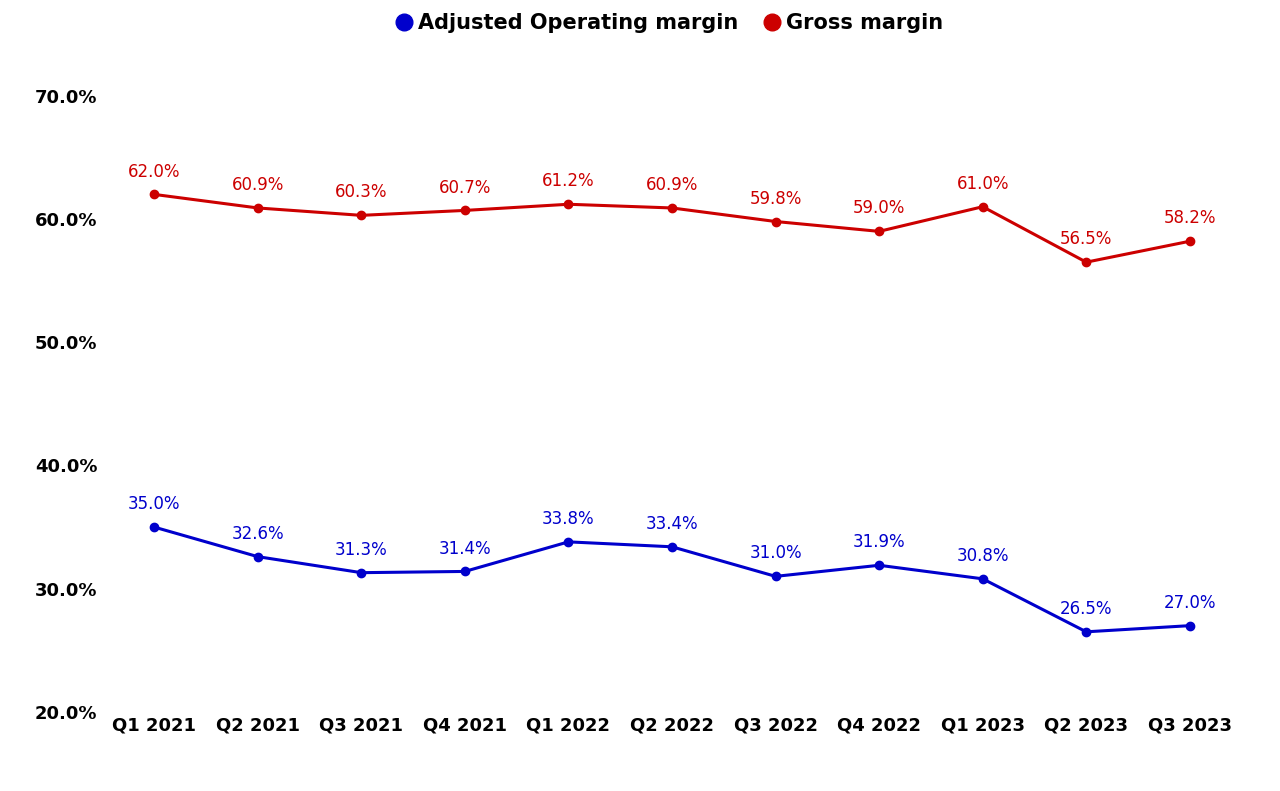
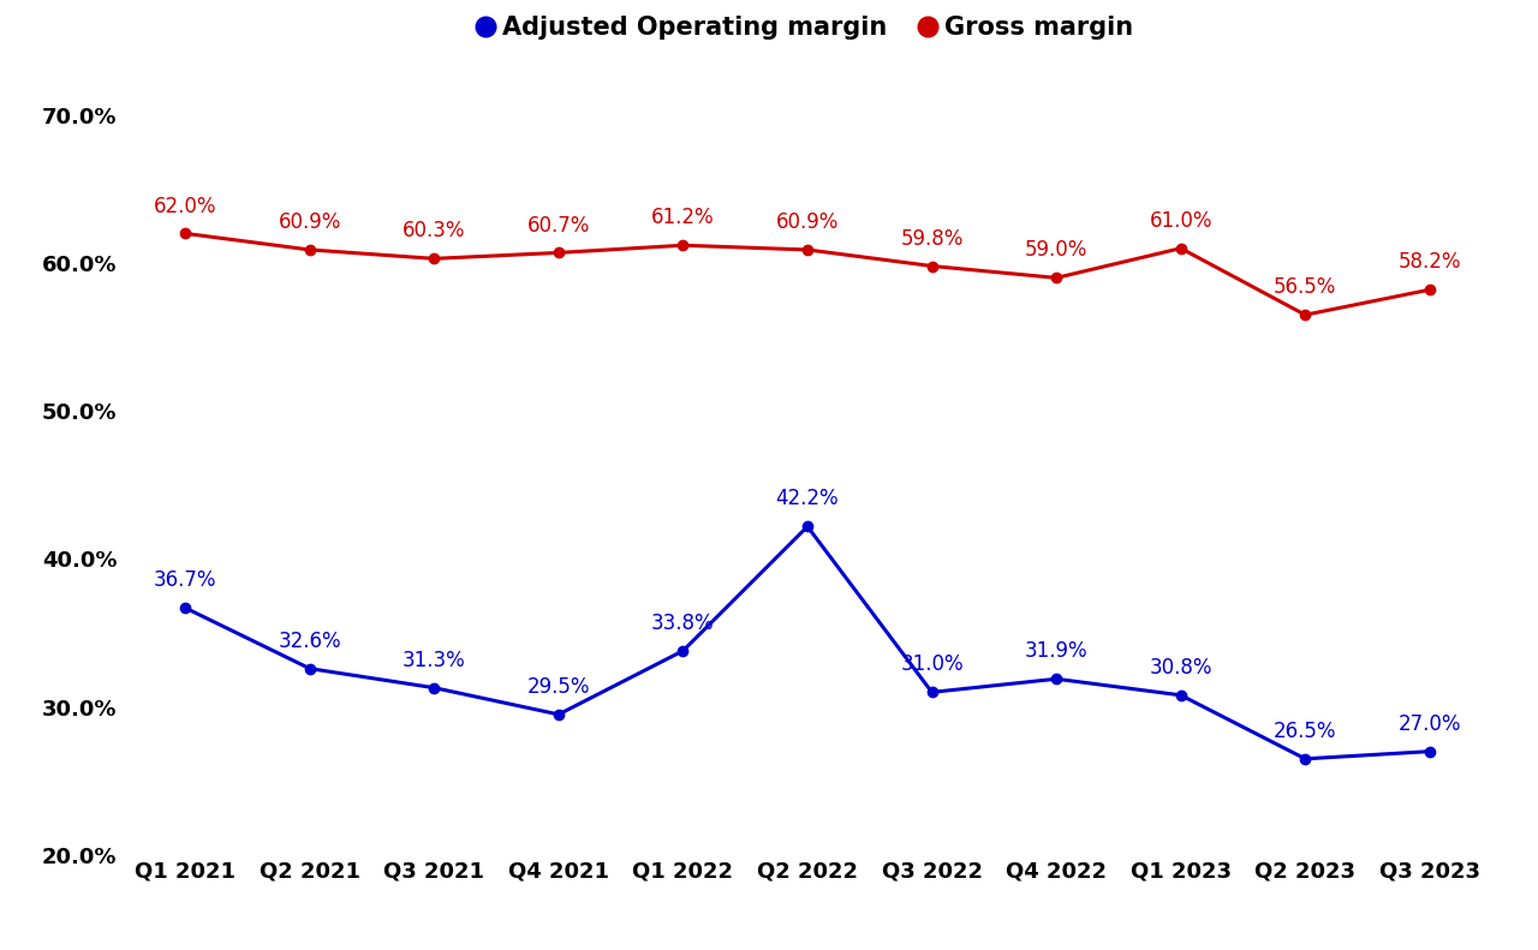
Adjusted Operating margin/Q1 2021: 35.0% -> 36.7%
Adjusted Operating margin/Q4 2021: 31.4% -> 29.5%
Adjusted Operating margin/Q2 2022: 33.4% -> 42.2%
